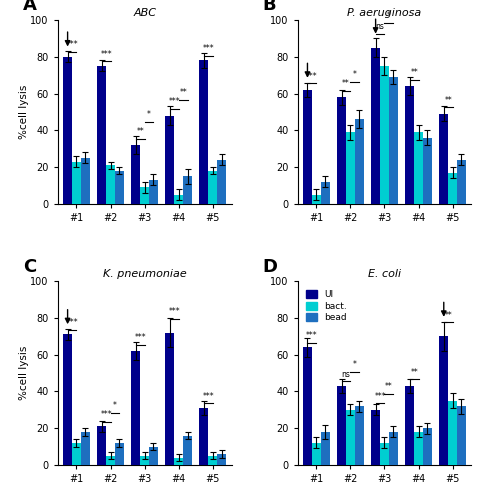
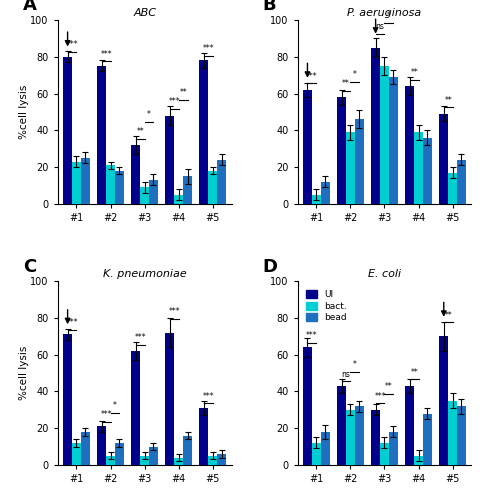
E. coli/bact./#4: 18 -> 5
E. coli/bead/#4: 20 -> 28
